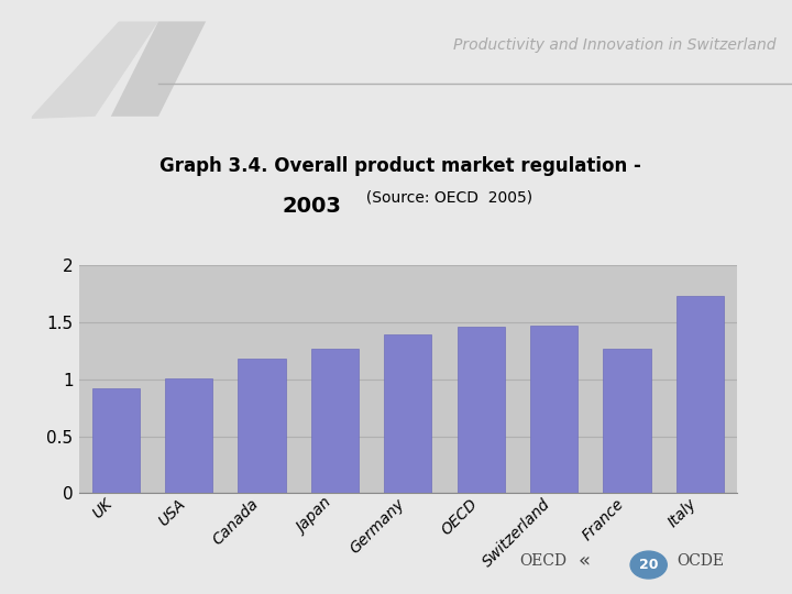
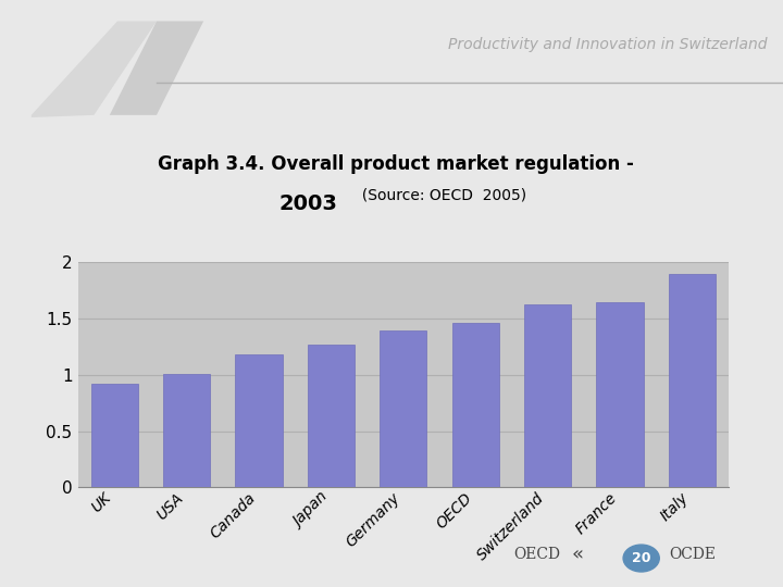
Switzerland: 1.47 -> 1.63
France: 1.27 -> 1.65
Italy: 1.73 -> 1.90
